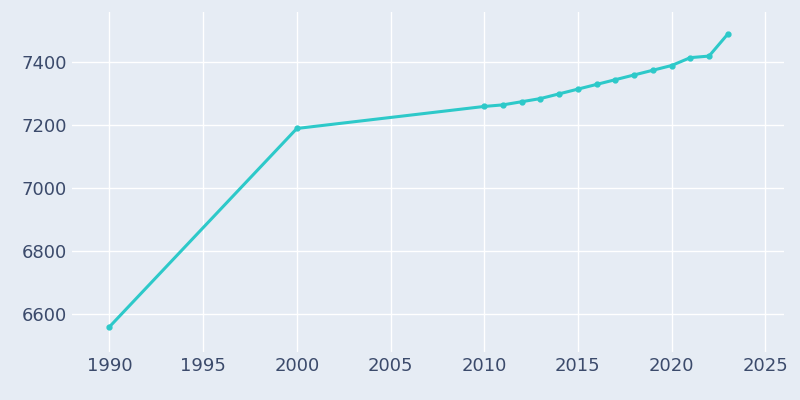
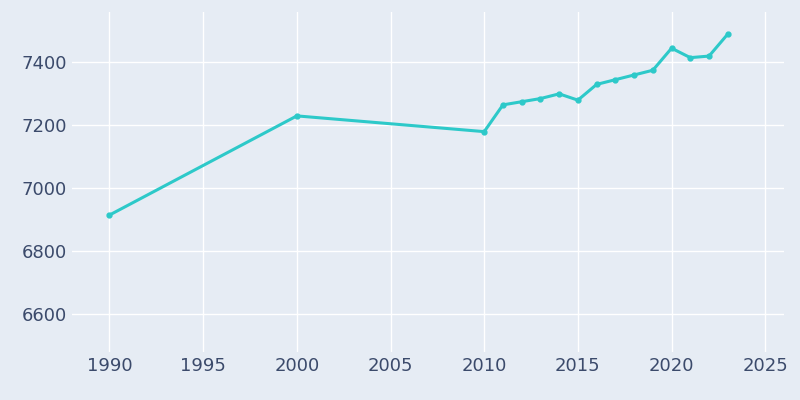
1990: 6560 -> 6915
2000: 7190 -> 7230
2010: 7260 -> 7180
2015: 7315 -> 7280
2020: 7390 -> 7445
